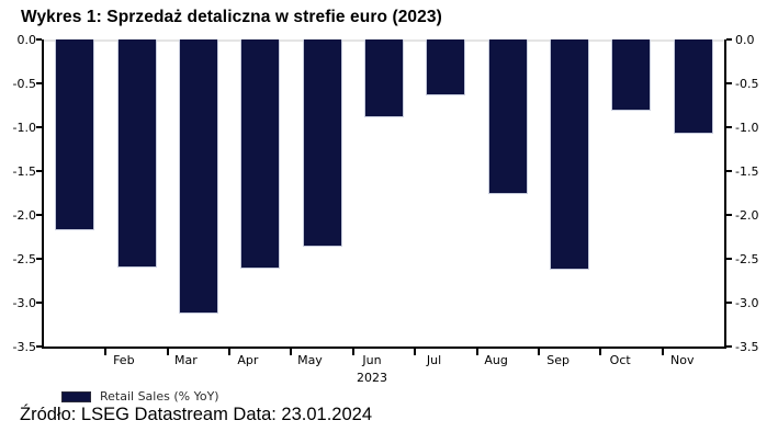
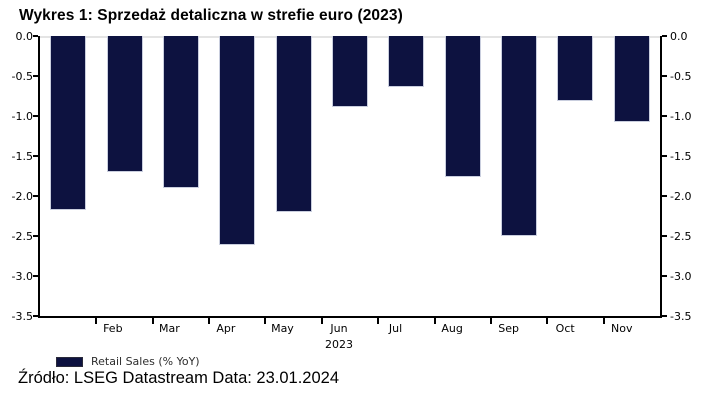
Feb: -2.6 -> -1.7
Mar: -3.1 -> -1.9
May: -2.4 -> -2.2
Sep: -2.6 -> -2.5
